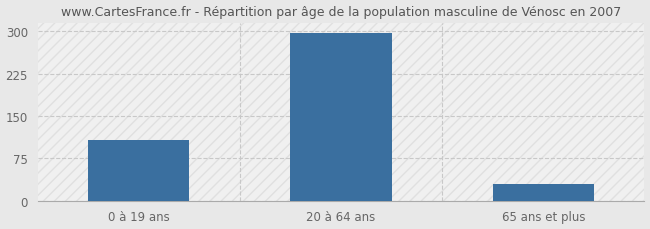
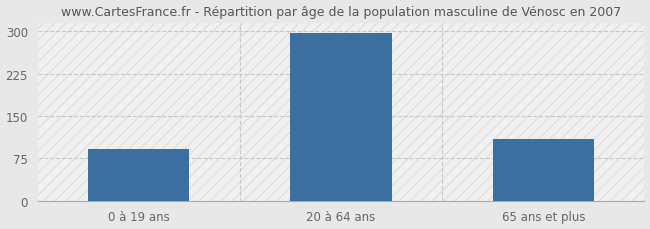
0 à 19 ans: 107 -> 92
65 ans et plus: 30 -> 110
